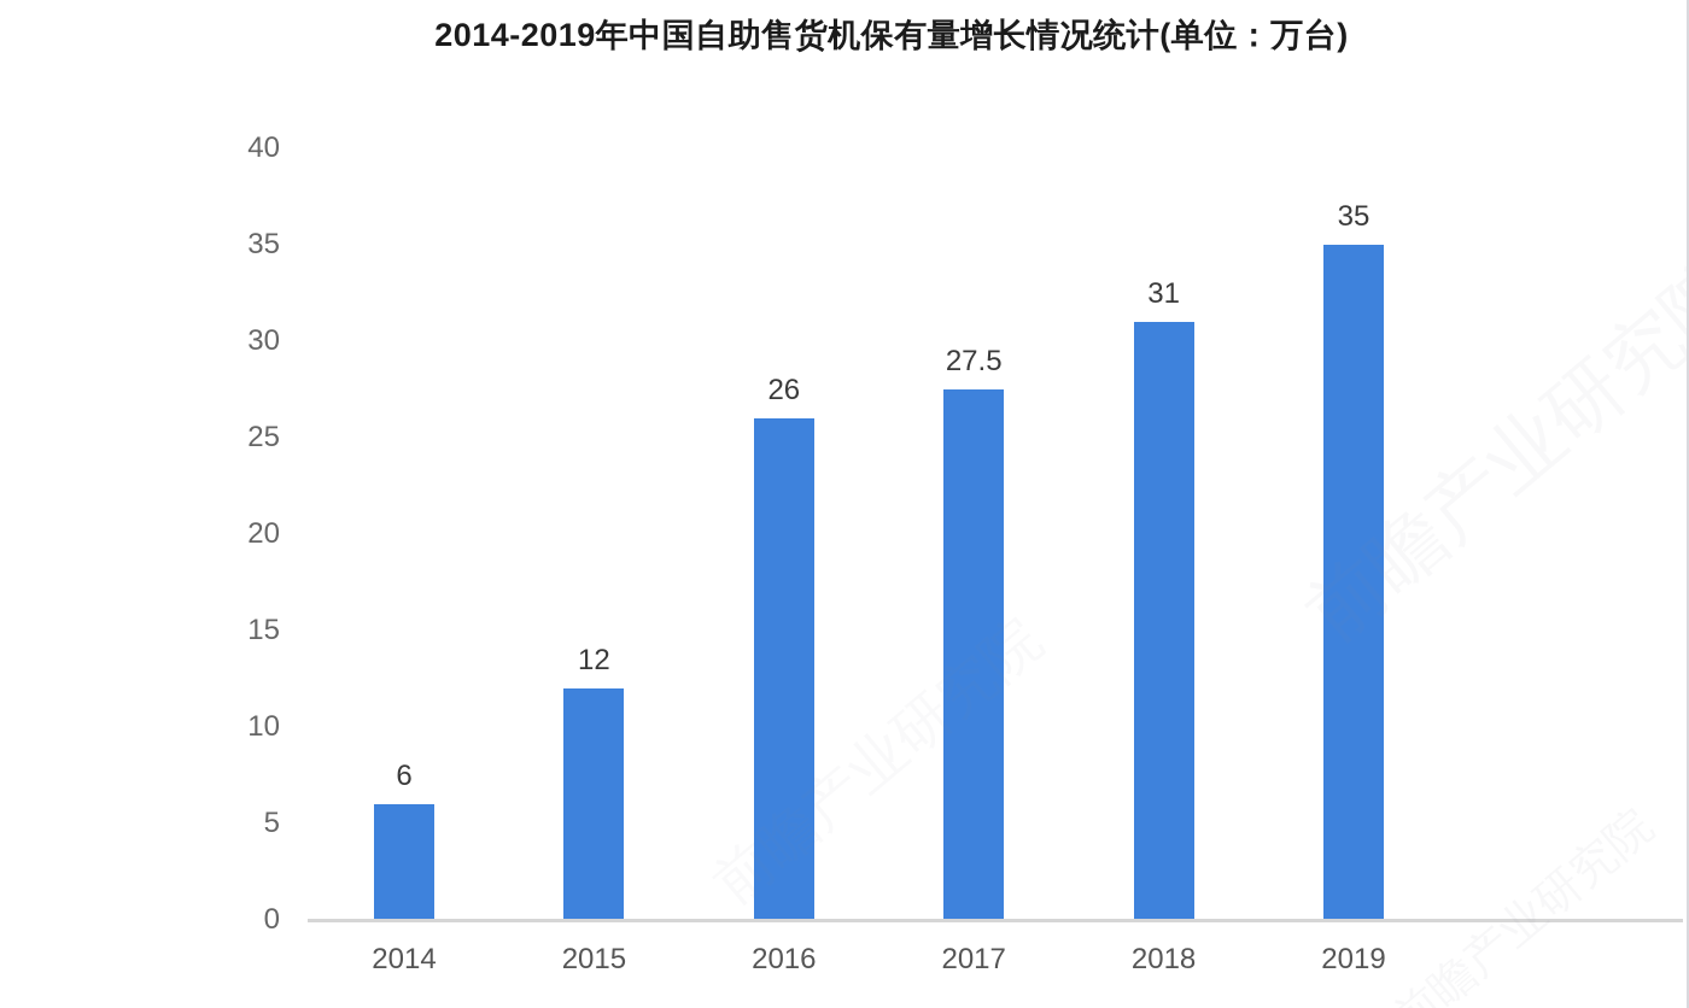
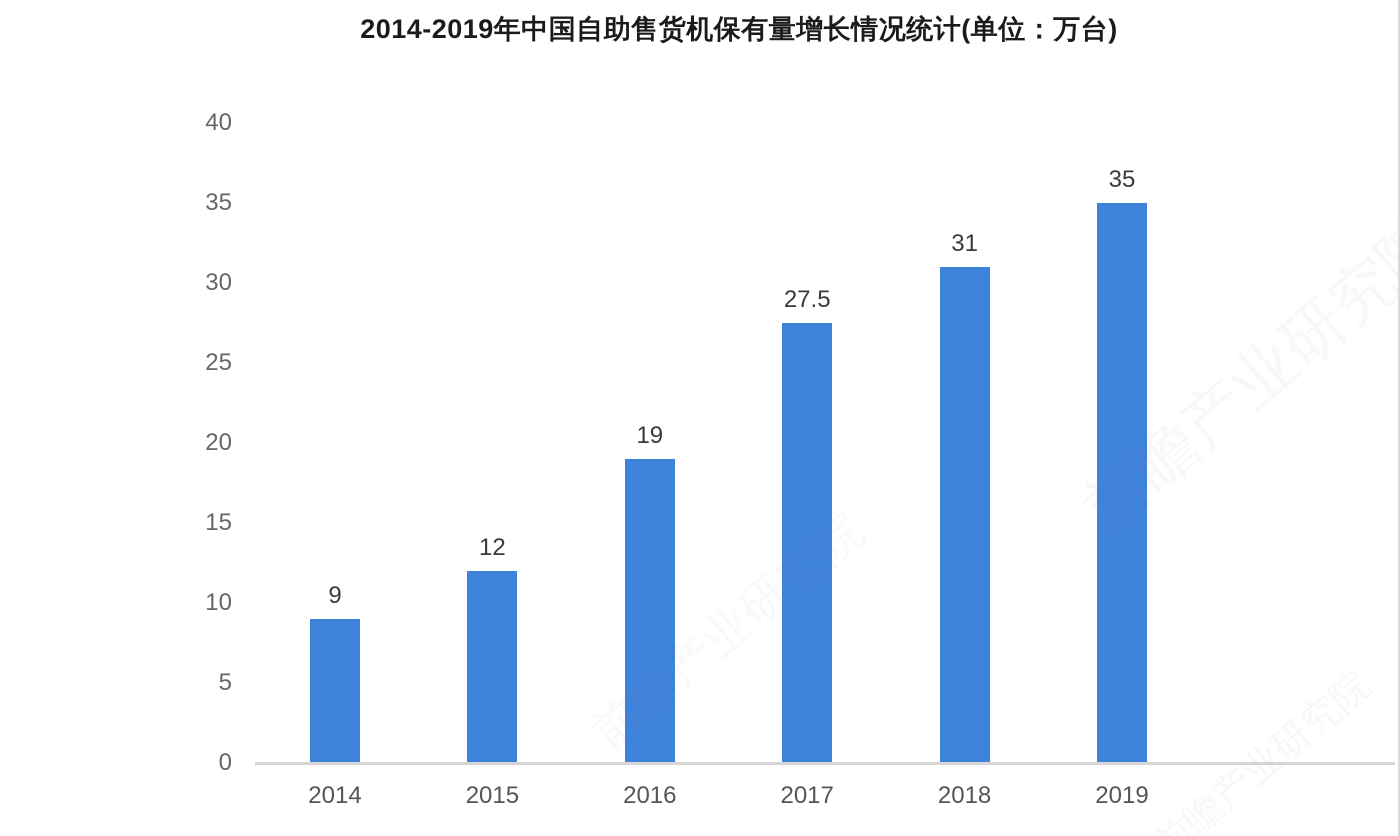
2014: 6 -> 9
2016: 26 -> 19
